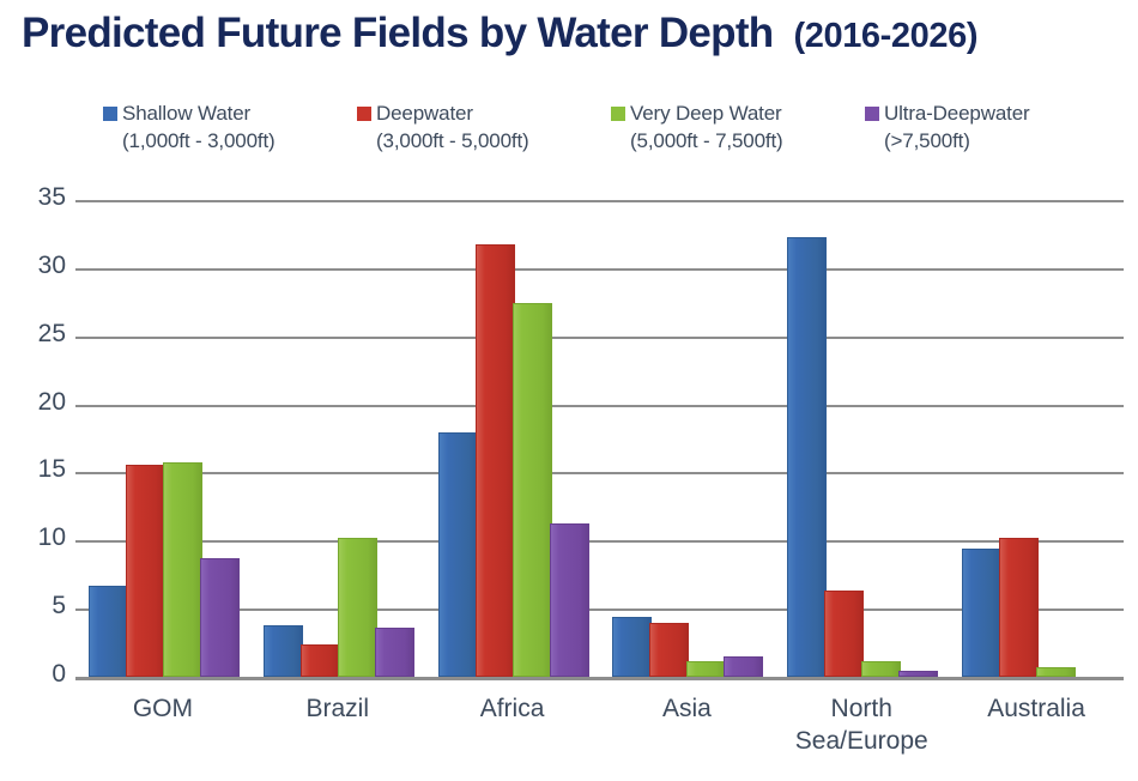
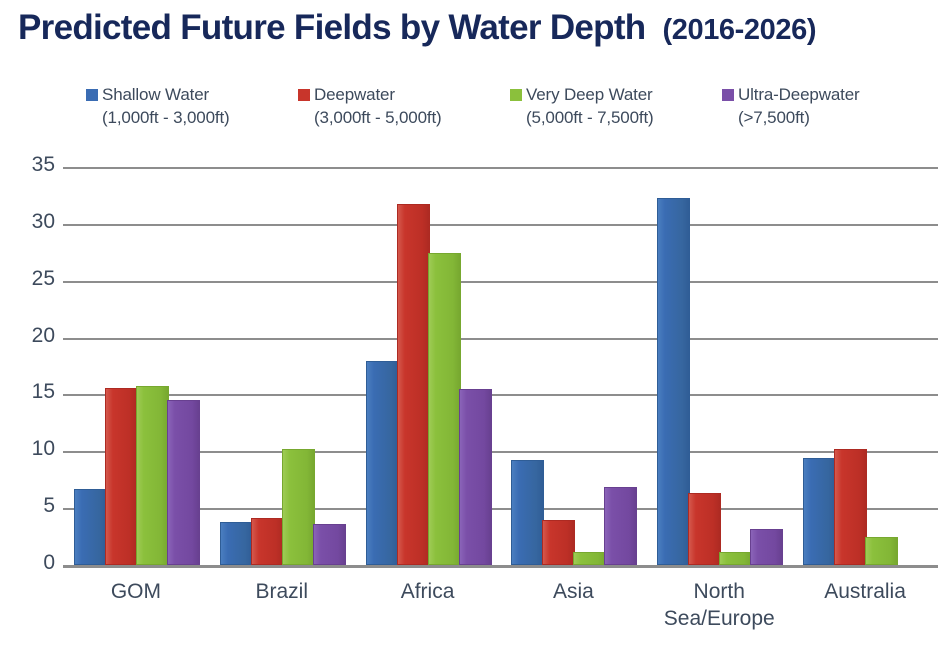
Ultra-Deepwater/GOM: 8.5 -> 14.3
Deepwater/Brazil: 2.2 -> 4.0
Ultra-Deepwater/Africa: 11.1 -> 15.3
Shallow Water/Asia: 4.2 -> 9.1
Ultra-Deepwater/Asia: 1.3 -> 6.7
Ultra-Deepwater/North Sea/Europe: 0.2 -> 3.0
Very Deep Water/Australia: 0.6 -> 2.3
